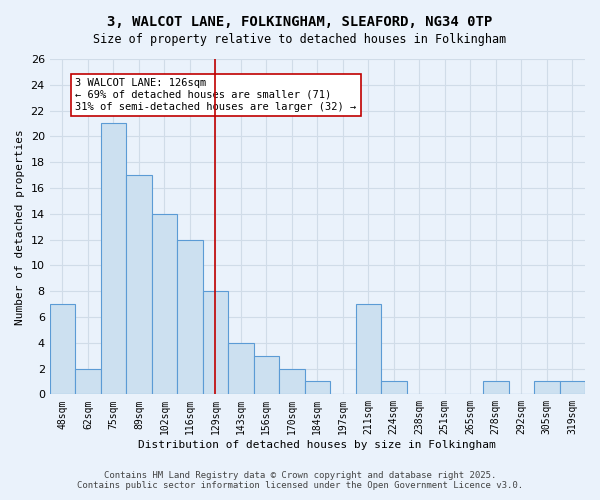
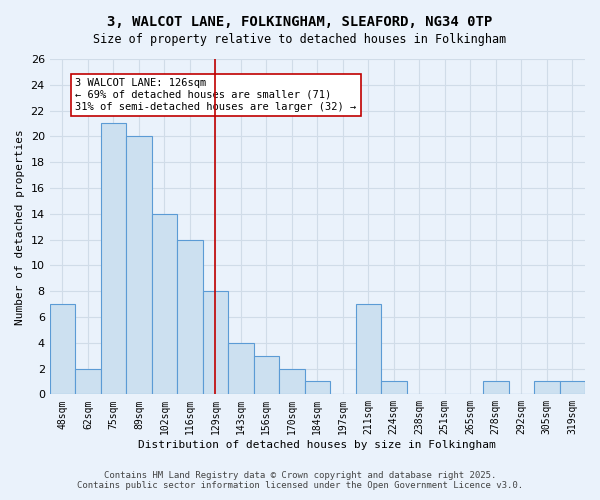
89sqm: 17 -> 20
